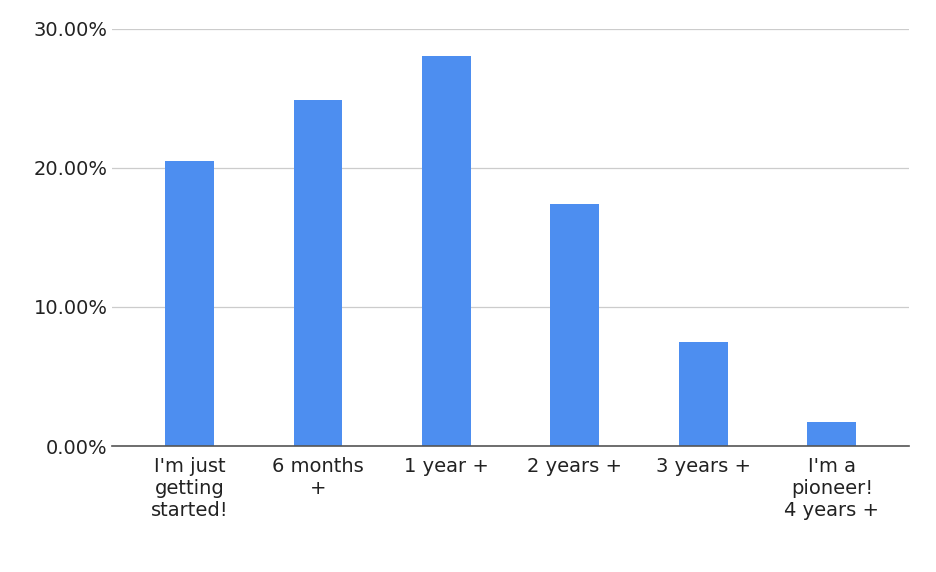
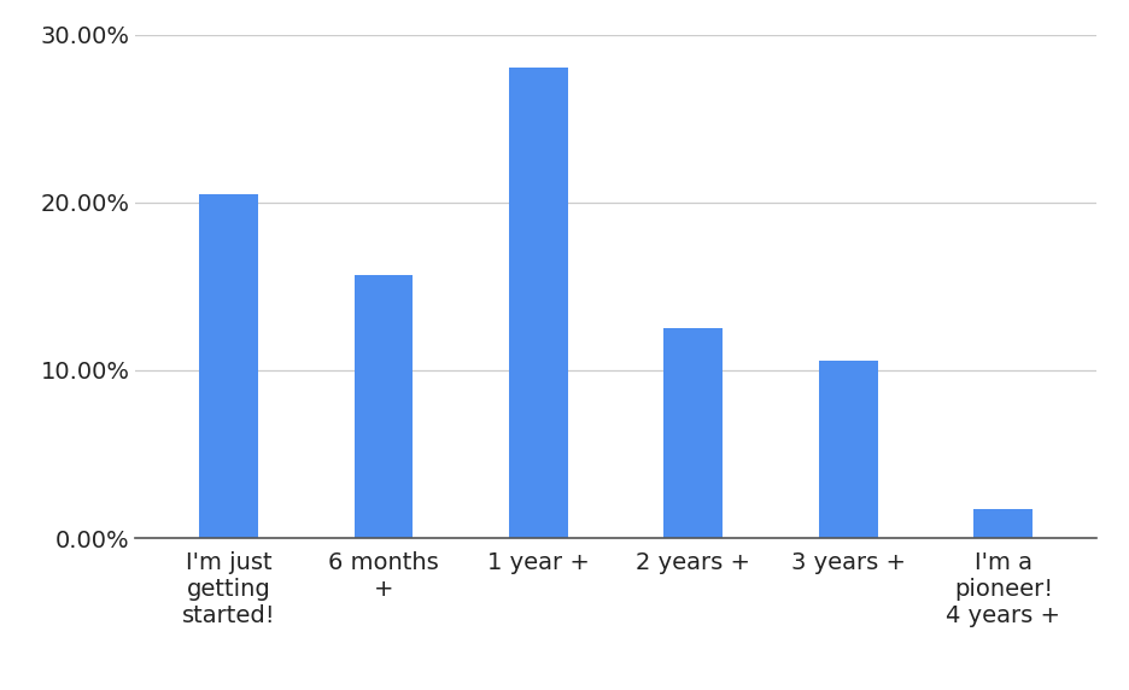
6 months +: 24.9% -> 15.7%
2 years +: 17.4% -> 12.5%
3 years +: 7.5% -> 10.6%
